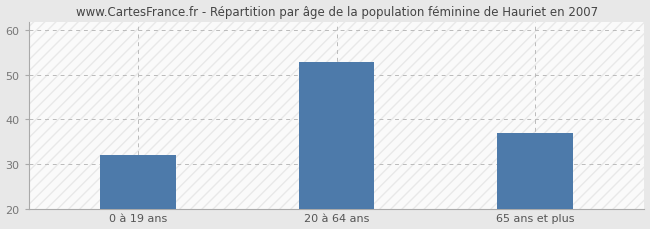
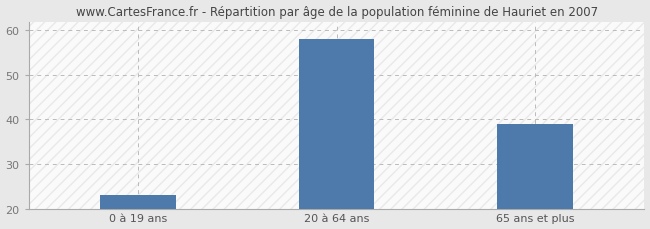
0 à 19 ans: 32 -> 23
20 à 64 ans: 53 -> 58
65 ans et plus: 37 -> 39
